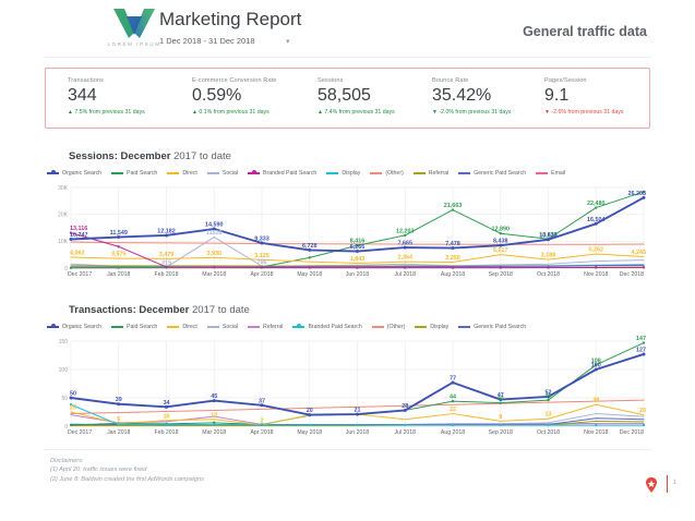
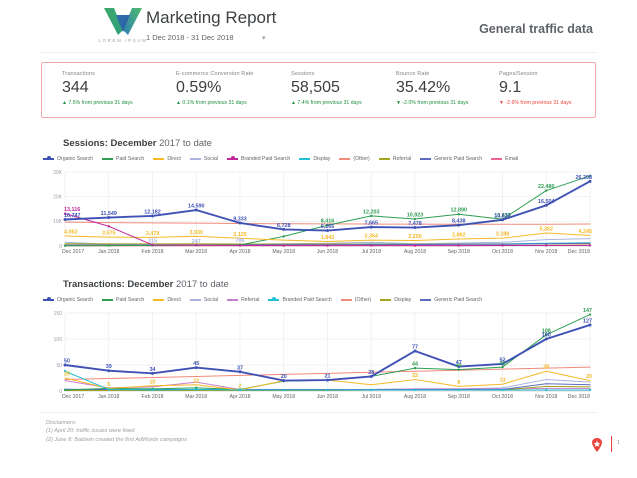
Sessions: December 2017 to date/Social/Mar 2018: 11532 -> 247
Sessions: December 2017 to date/Paid Search/Aug 2018: 21,663 -> 10,923
Sessions: December 2017 to date/Direct/Sep 2018: 5,017 -> 2,862
